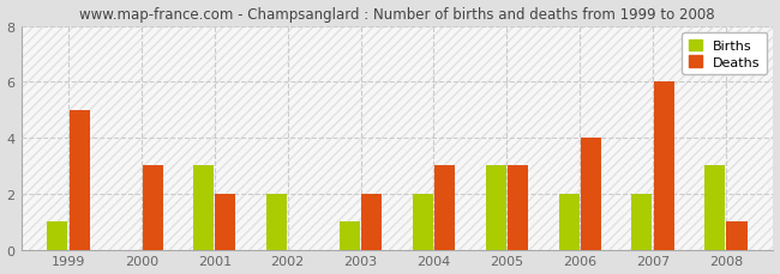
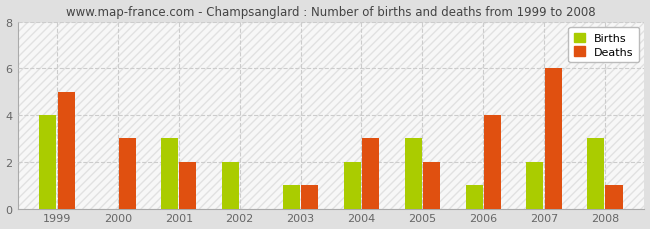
Births/1999: 1 -> 4
Deaths/2003: 2 -> 1
Deaths/2005: 3 -> 2
Births/2006: 2 -> 1
